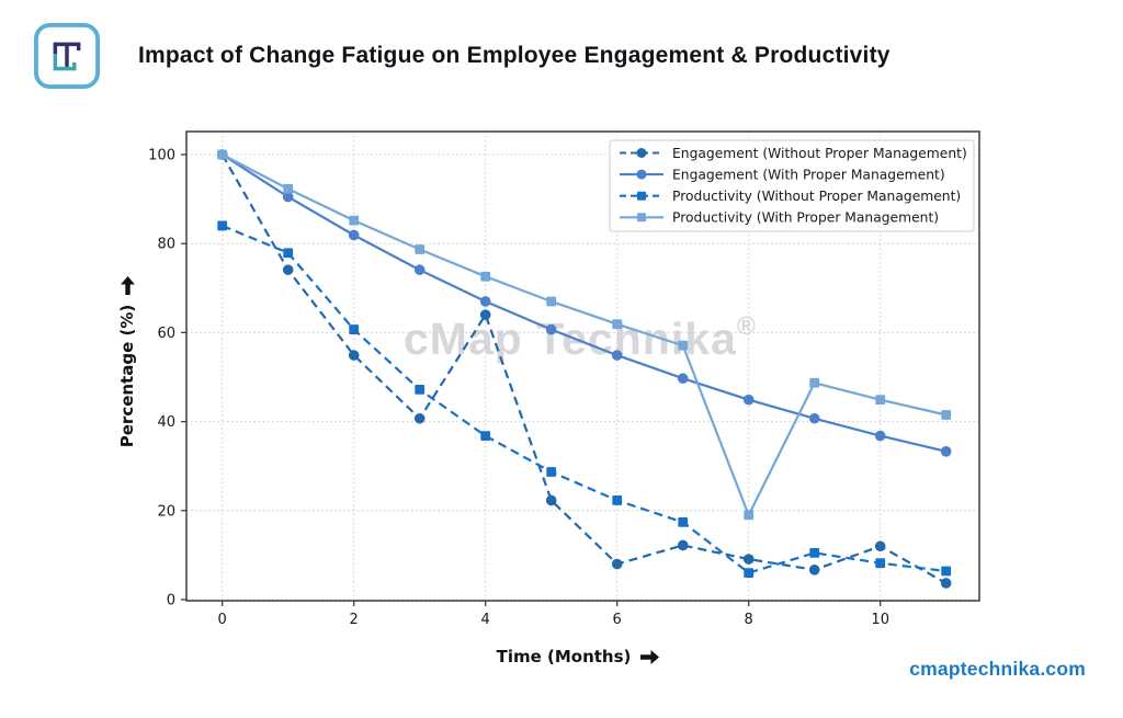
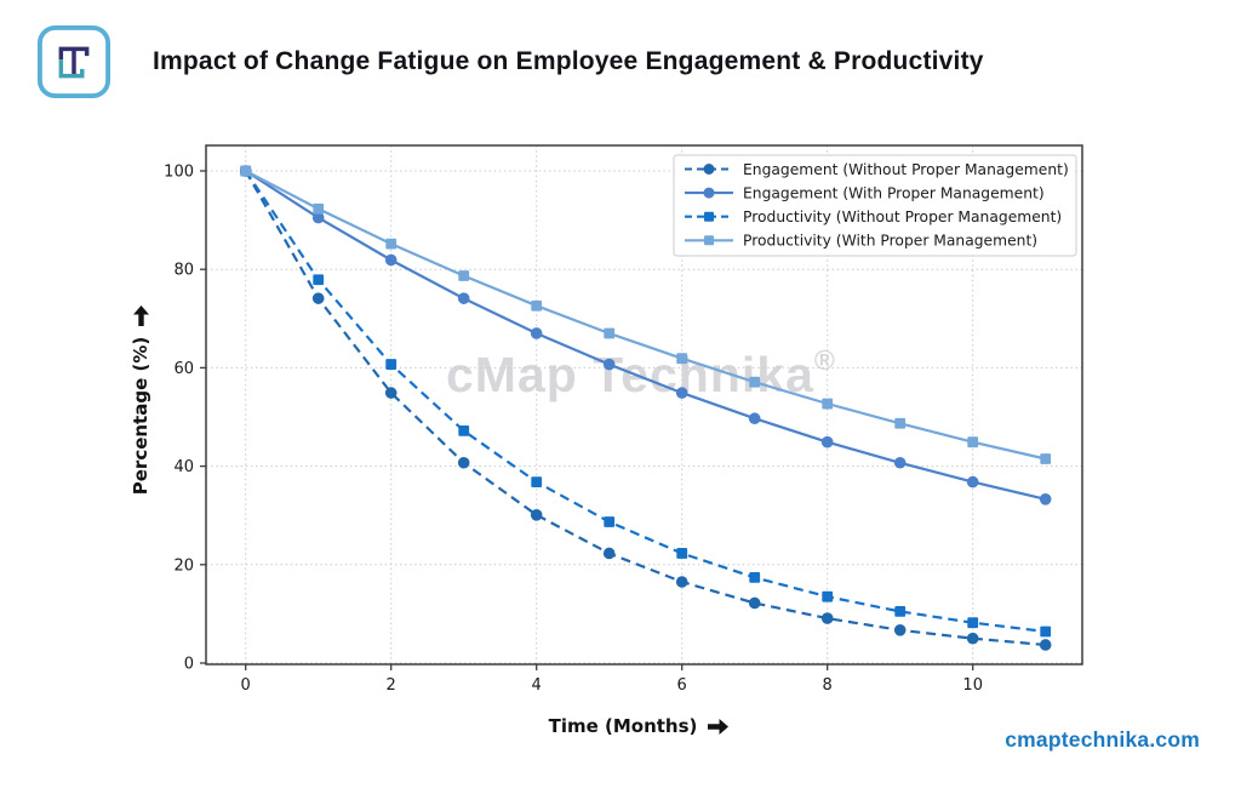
Productivity (Without Proper Management)/0: 84 -> 100
Engagement (Without Proper Management)/4: 64 -> 30
Engagement (Without Proper Management)/6: 8 -> 16
Productivity (Without Proper Management)/8: 6 -> 14
Productivity (With Proper Management)/8: 19 -> 53
Engagement (Without Proper Management)/10: 12 -> 5
